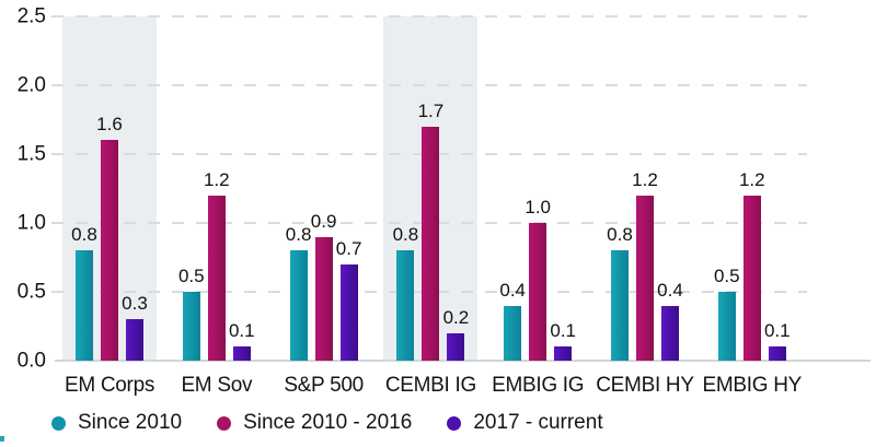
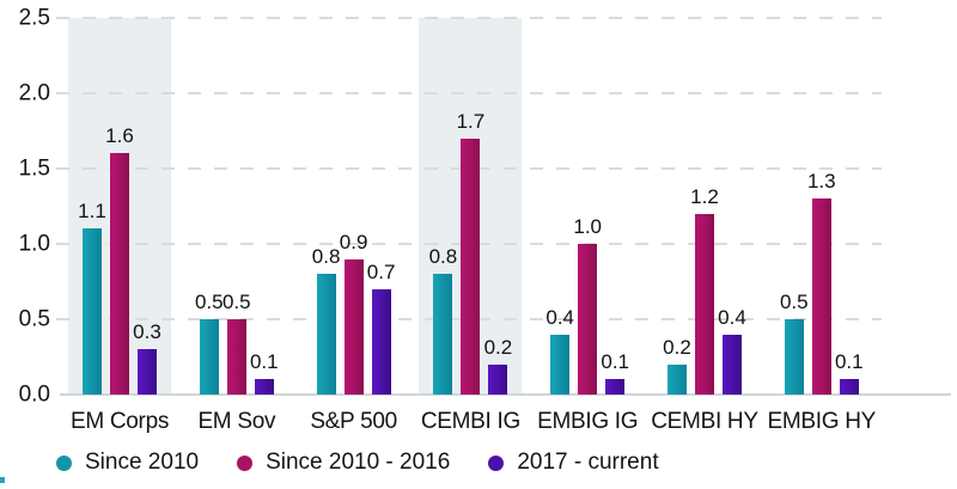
Since 2010/EM Corps: 0.8 -> 1.1
Since 2010 - 2016/EM Sov: 1.2 -> 0.5
Since 2010/CEMBI HY: 0.8 -> 0.2
Since 2010 - 2016/EMBIG HY: 1.2 -> 1.3
